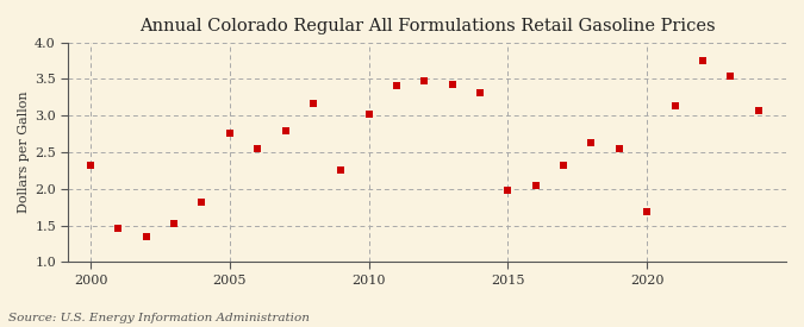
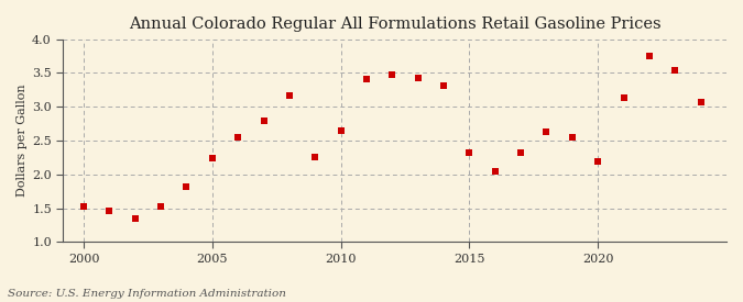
2000: 2.32 -> 1.53
2005: 2.76 -> 2.24
2010: 3.02 -> 2.65
2015: 1.98 -> 2.32
2020: 1.68 -> 2.19
